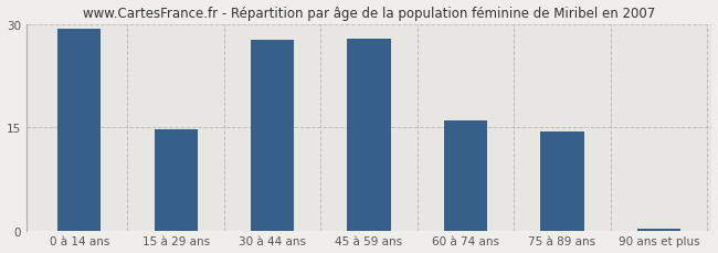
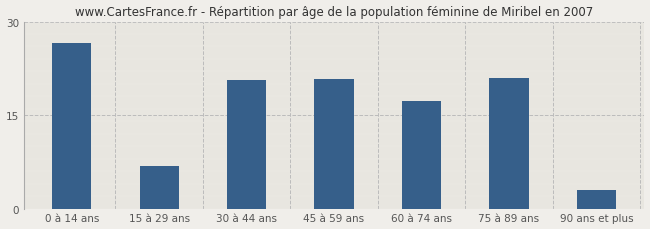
0 à 14 ans: 29.3 -> 26.6
15 à 29 ans: 14.7 -> 6.8
30 à 44 ans: 27.7 -> 20.6
45 à 59 ans: 27.8 -> 20.8
60 à 74 ans: 15.9 -> 17.2
75 à 89 ans: 14.3 -> 21.0
90 ans et plus: 0.3 -> 3.0
